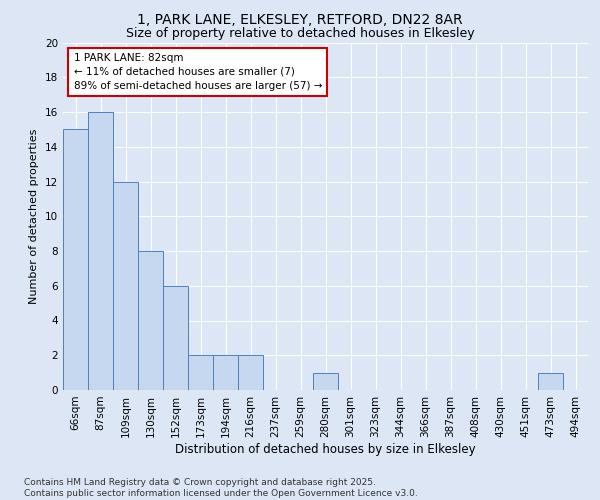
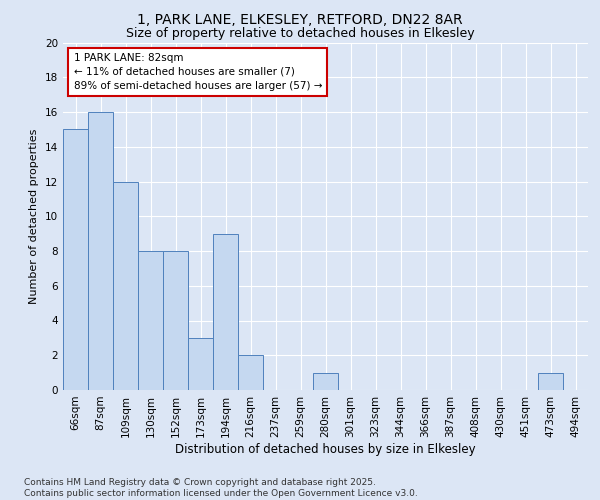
152sqm: 6 -> 8
173sqm: 2 -> 3
194sqm: 2 -> 9
